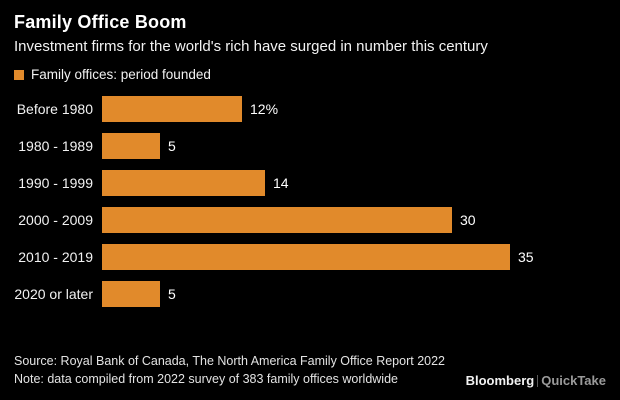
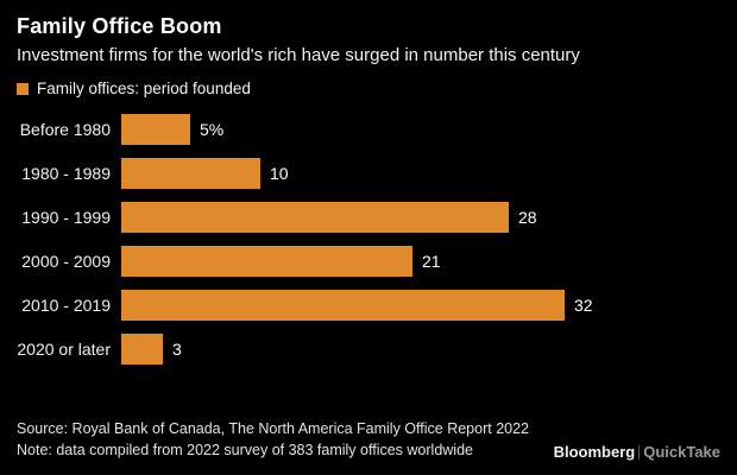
Before 1980: 12% -> 5%
1980 - 1989: 5 -> 10
1990 - 1999: 14 -> 28
2000 - 2009: 30 -> 21
2010 - 2019: 35 -> 32
2020 or later: 5 -> 3
